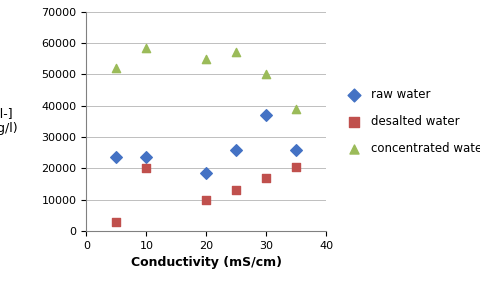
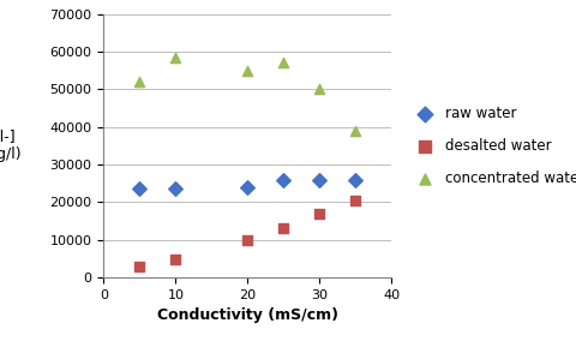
desalted water/10: 20000 -> 5000
raw water/20: 18500 -> 24000
raw water/30: 37000 -> 26000
